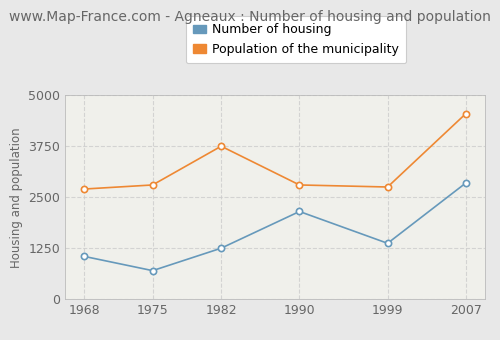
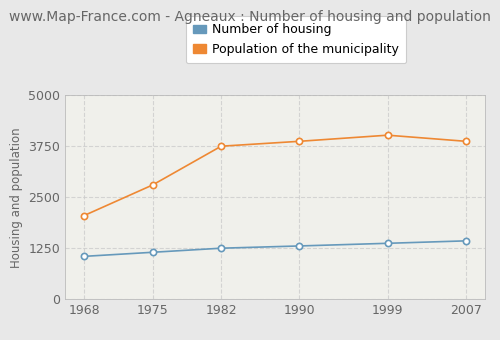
Population of the municipality/1968: 2700 -> 2050
Number of housing/1975: 700 -> 1150
Number of housing/1990: 2150 -> 1300
Population of the municipality/1990: 2800 -> 3870
Population of the municipality/1999: 2750 -> 4020
Number of housing/2007: 2850 -> 1430
Population of the municipality/2007: 4550 -> 3870
